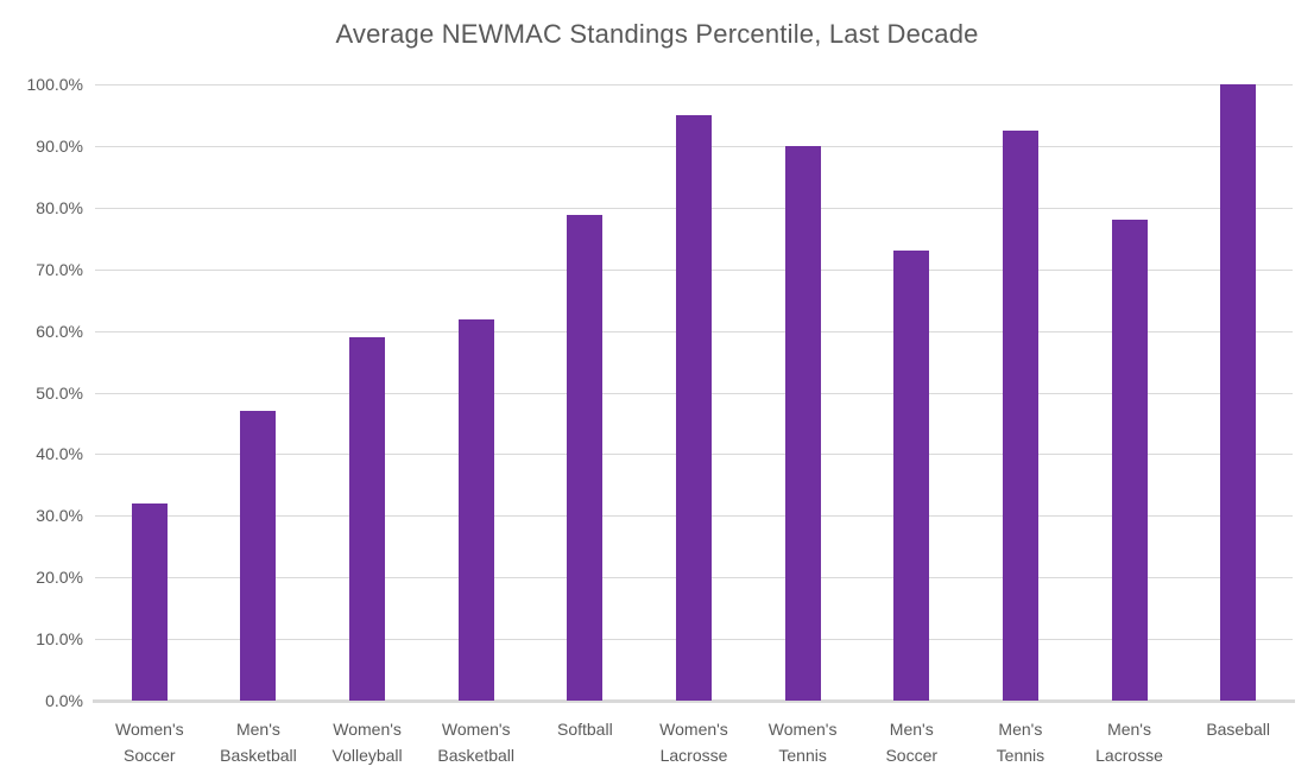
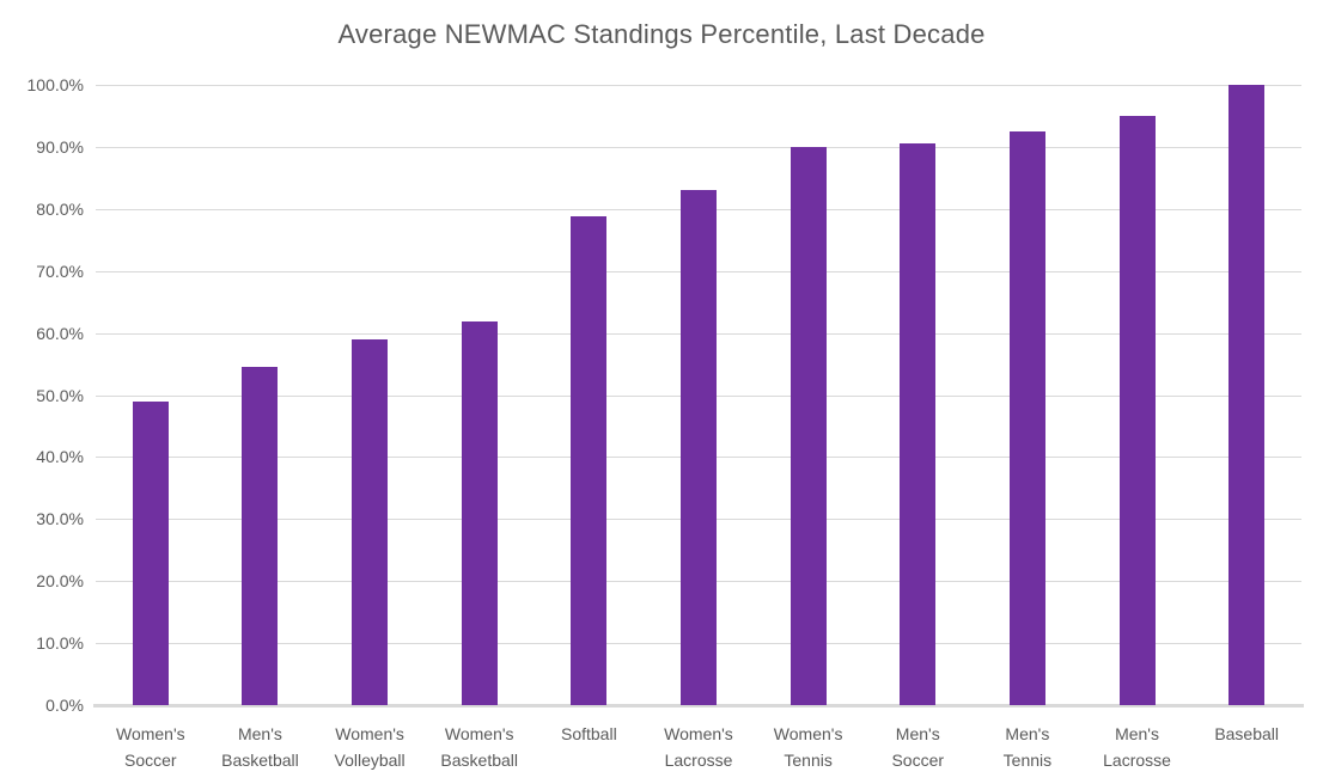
Women's Soccer: 32% -> 49%
Men's Basketball: 47% -> 54%
Women's Lacrosse: 95% -> 83%
Men's Soccer: 73% -> 90%
Men's Lacrosse: 78% -> 95%
